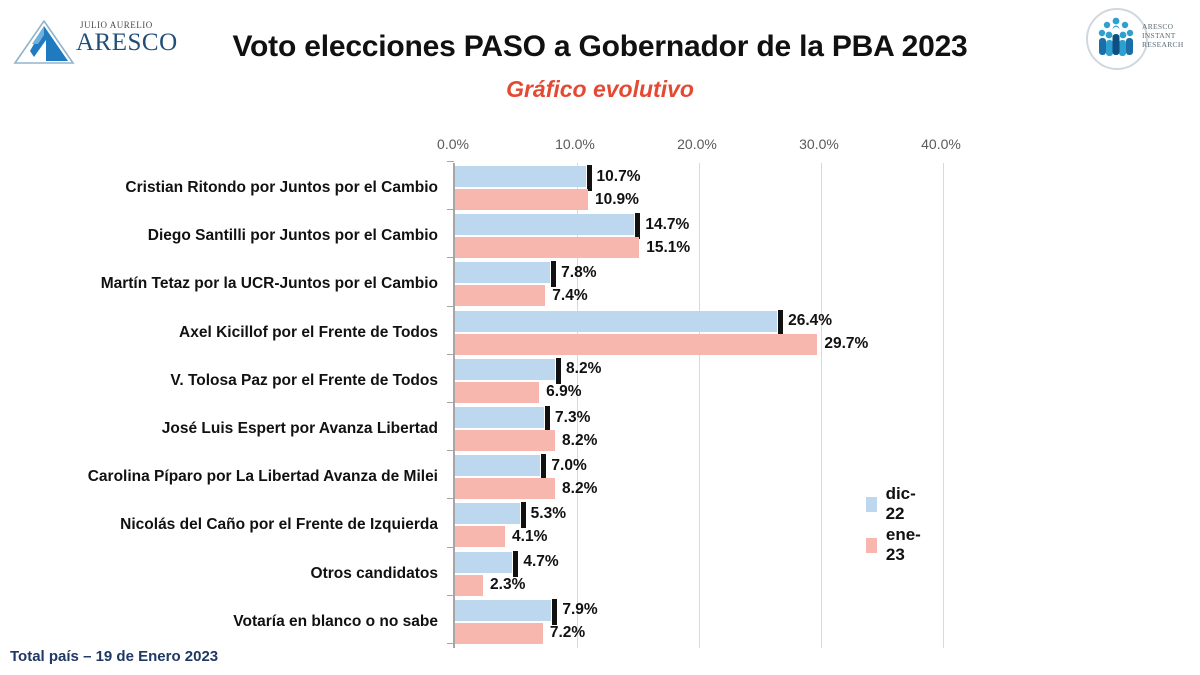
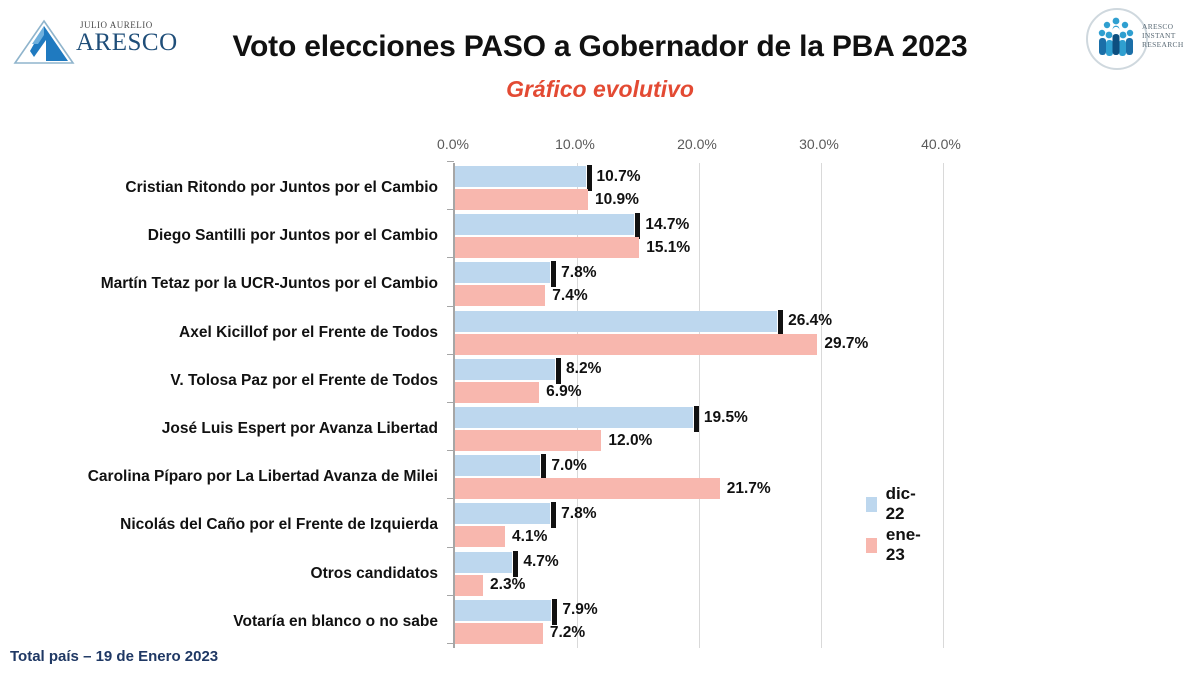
dic-22/José Luis Espert por Avanza Libertad: 7.3% -> 19.5%
ene-23/José Luis Espert por Avanza Libertad: 8.2% -> 12.0%
ene-23/Carolina Píparo por La Libertad Avanza de Milei: 8.2% -> 21.7%
dic-22/Nicolás del Caño por el Frente de Izquierda: 5.3% -> 7.8%
